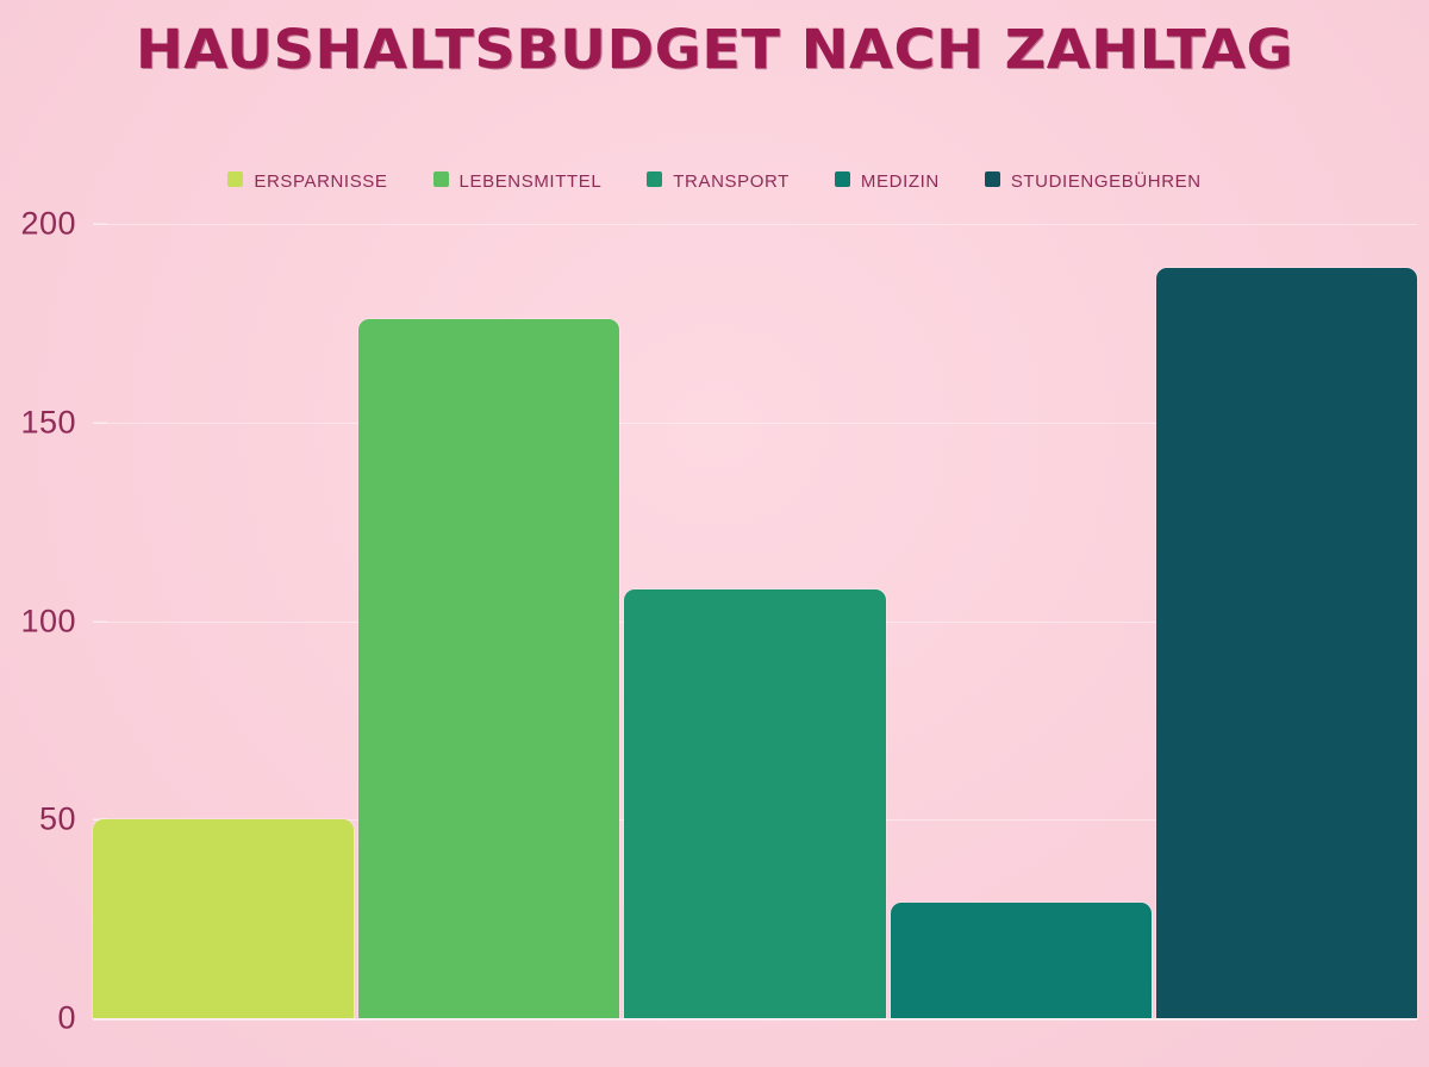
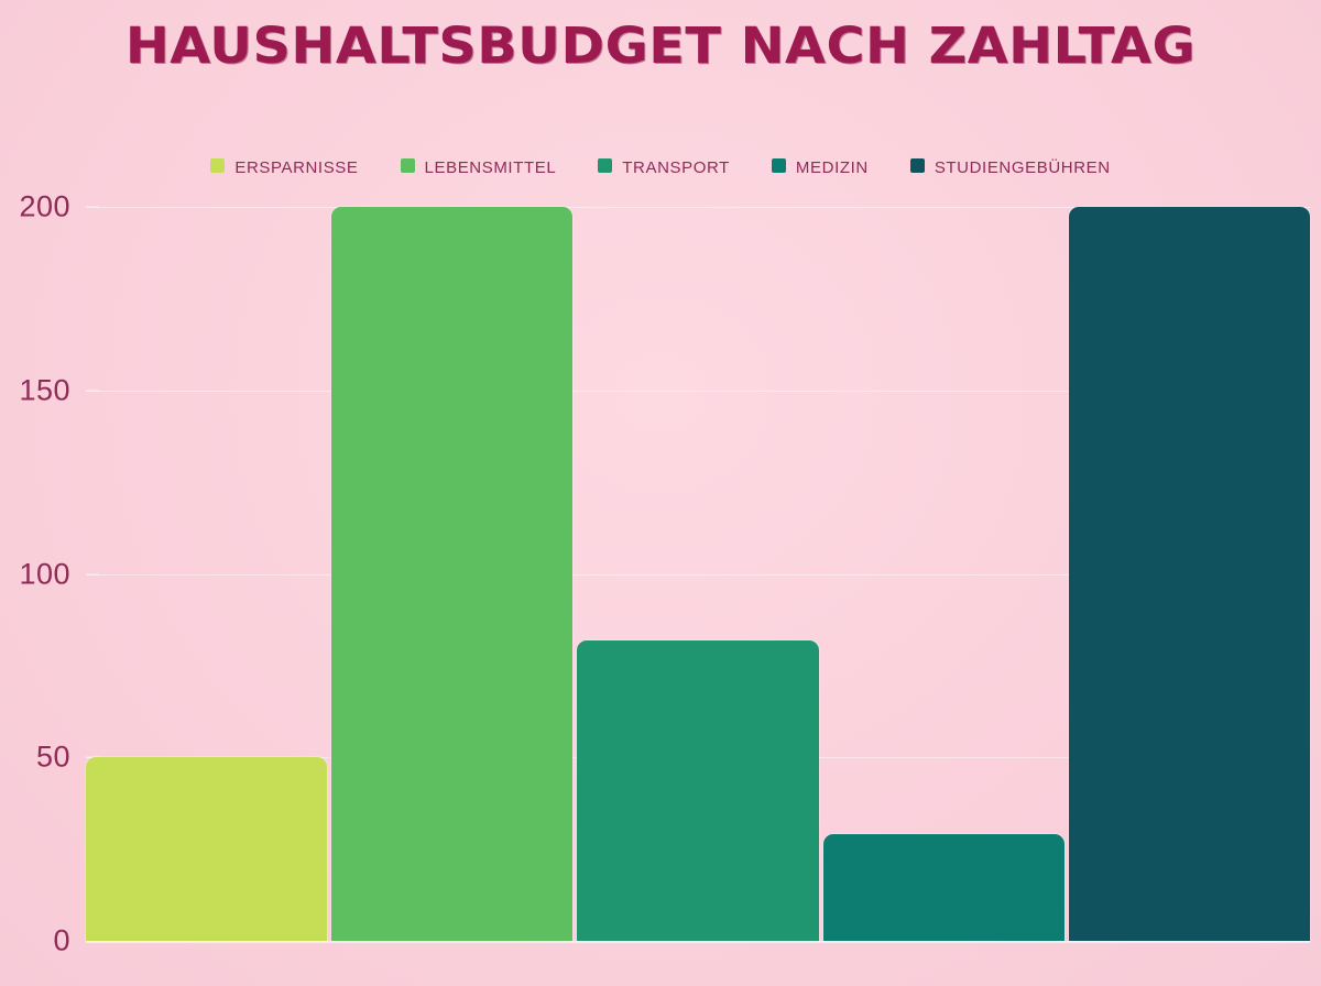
Lebensmittel: 176 -> 200
Transport: 108 -> 82
Studiengebühren: 189 -> 200
